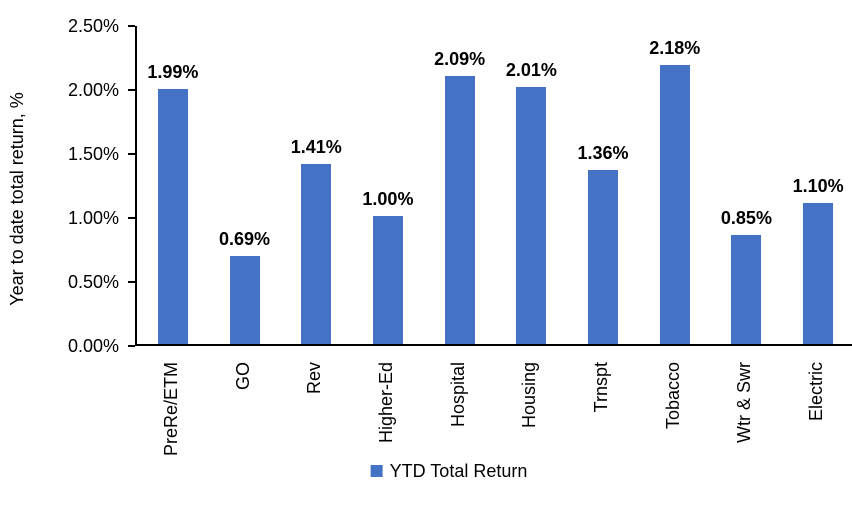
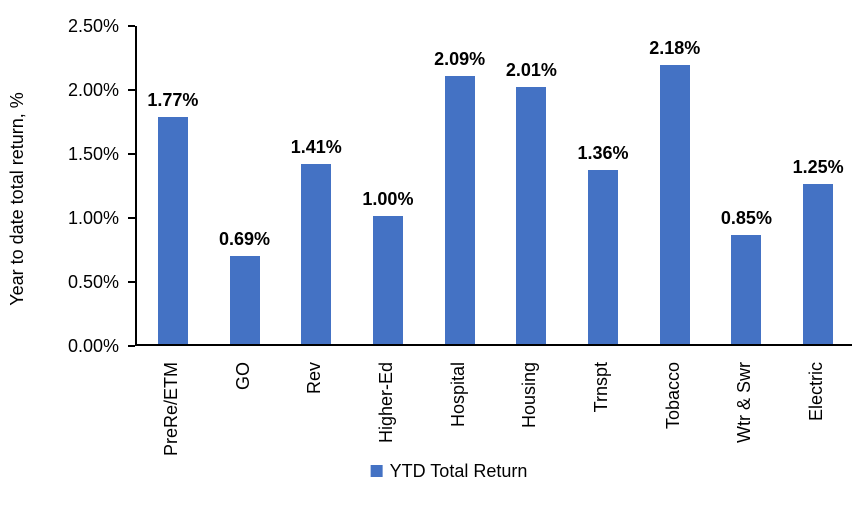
PreRe/ETM: 1.99% -> 1.77%
Electric: 1.10% -> 1.25%
